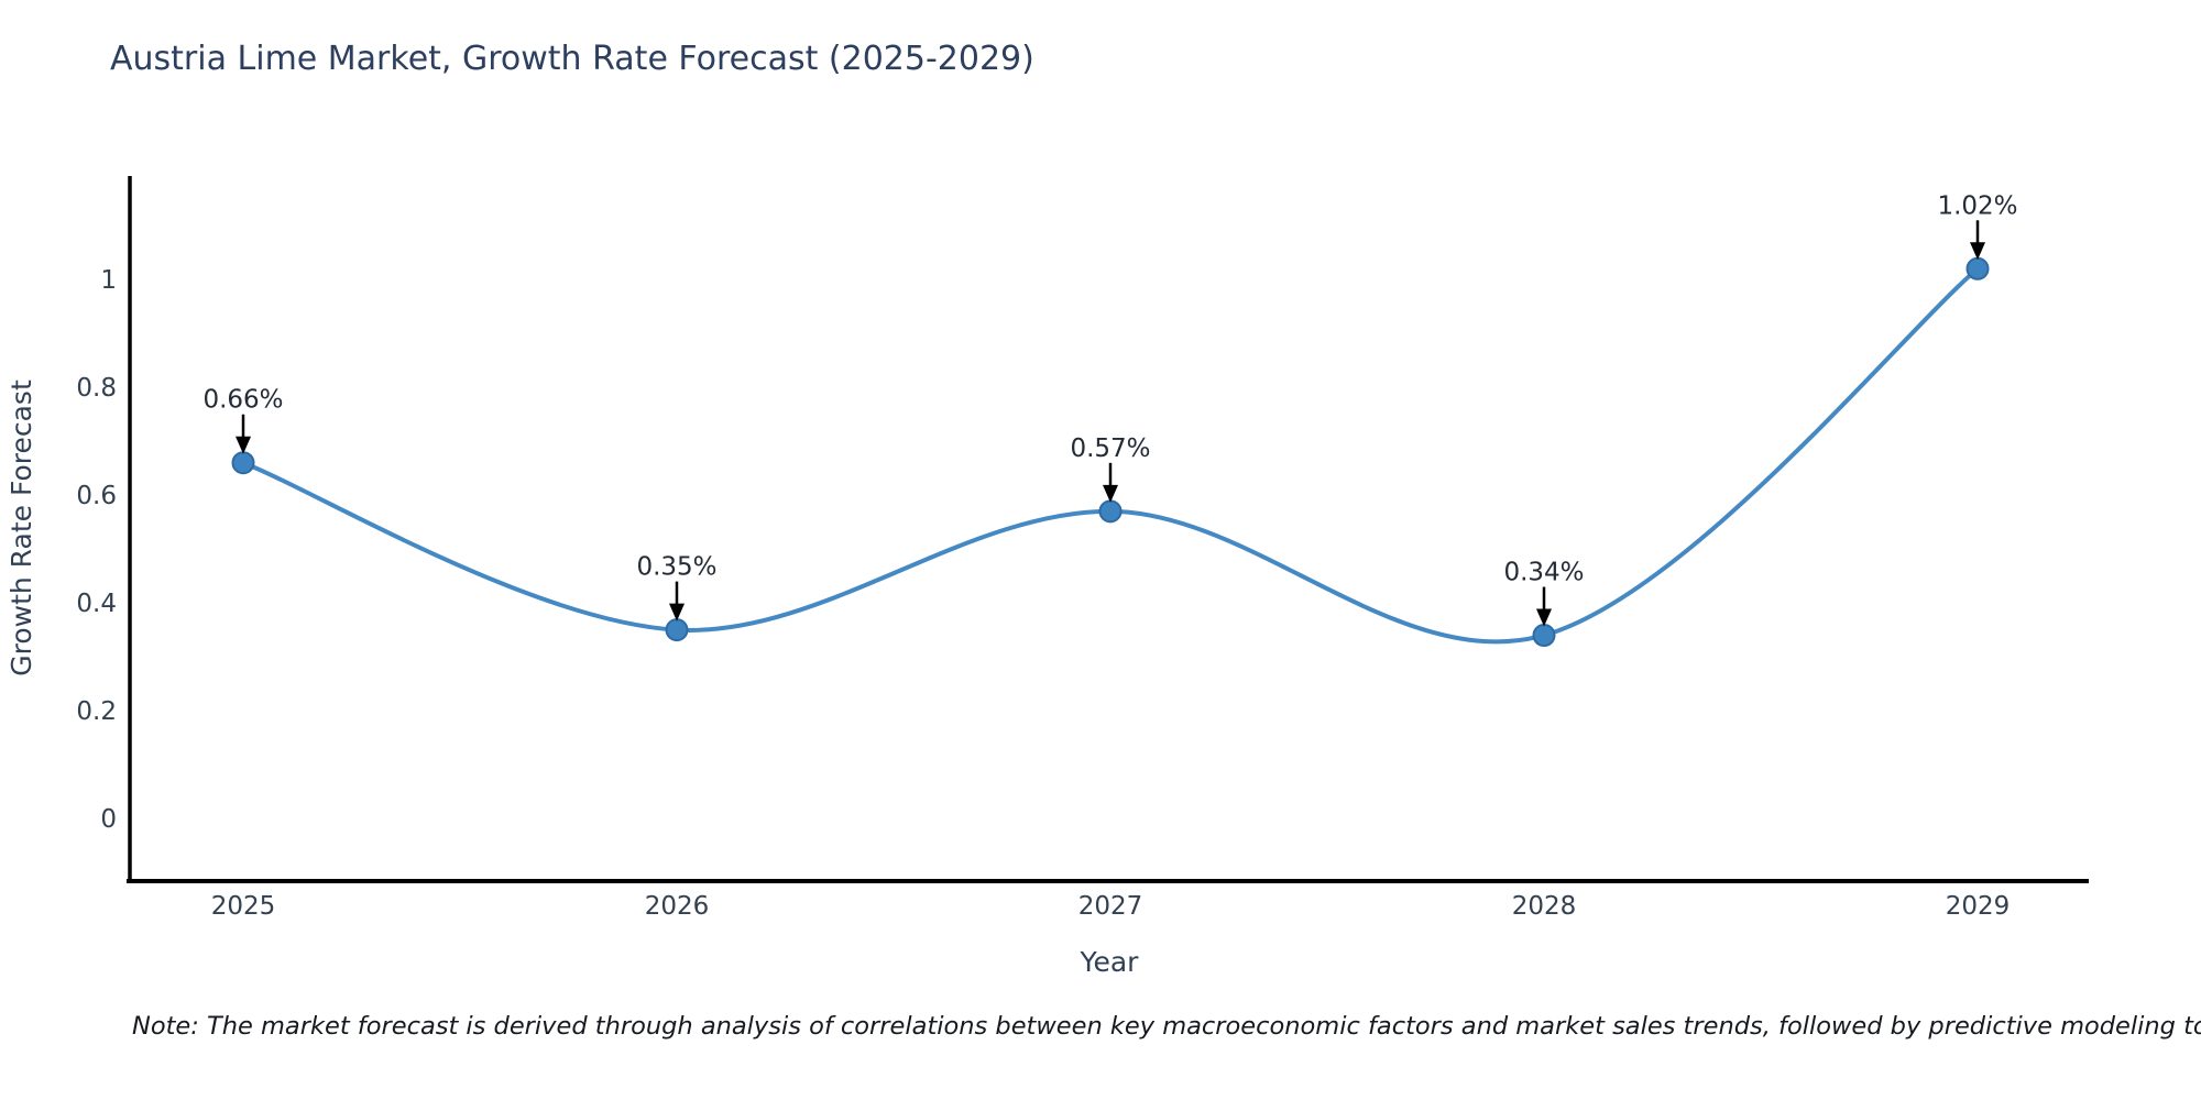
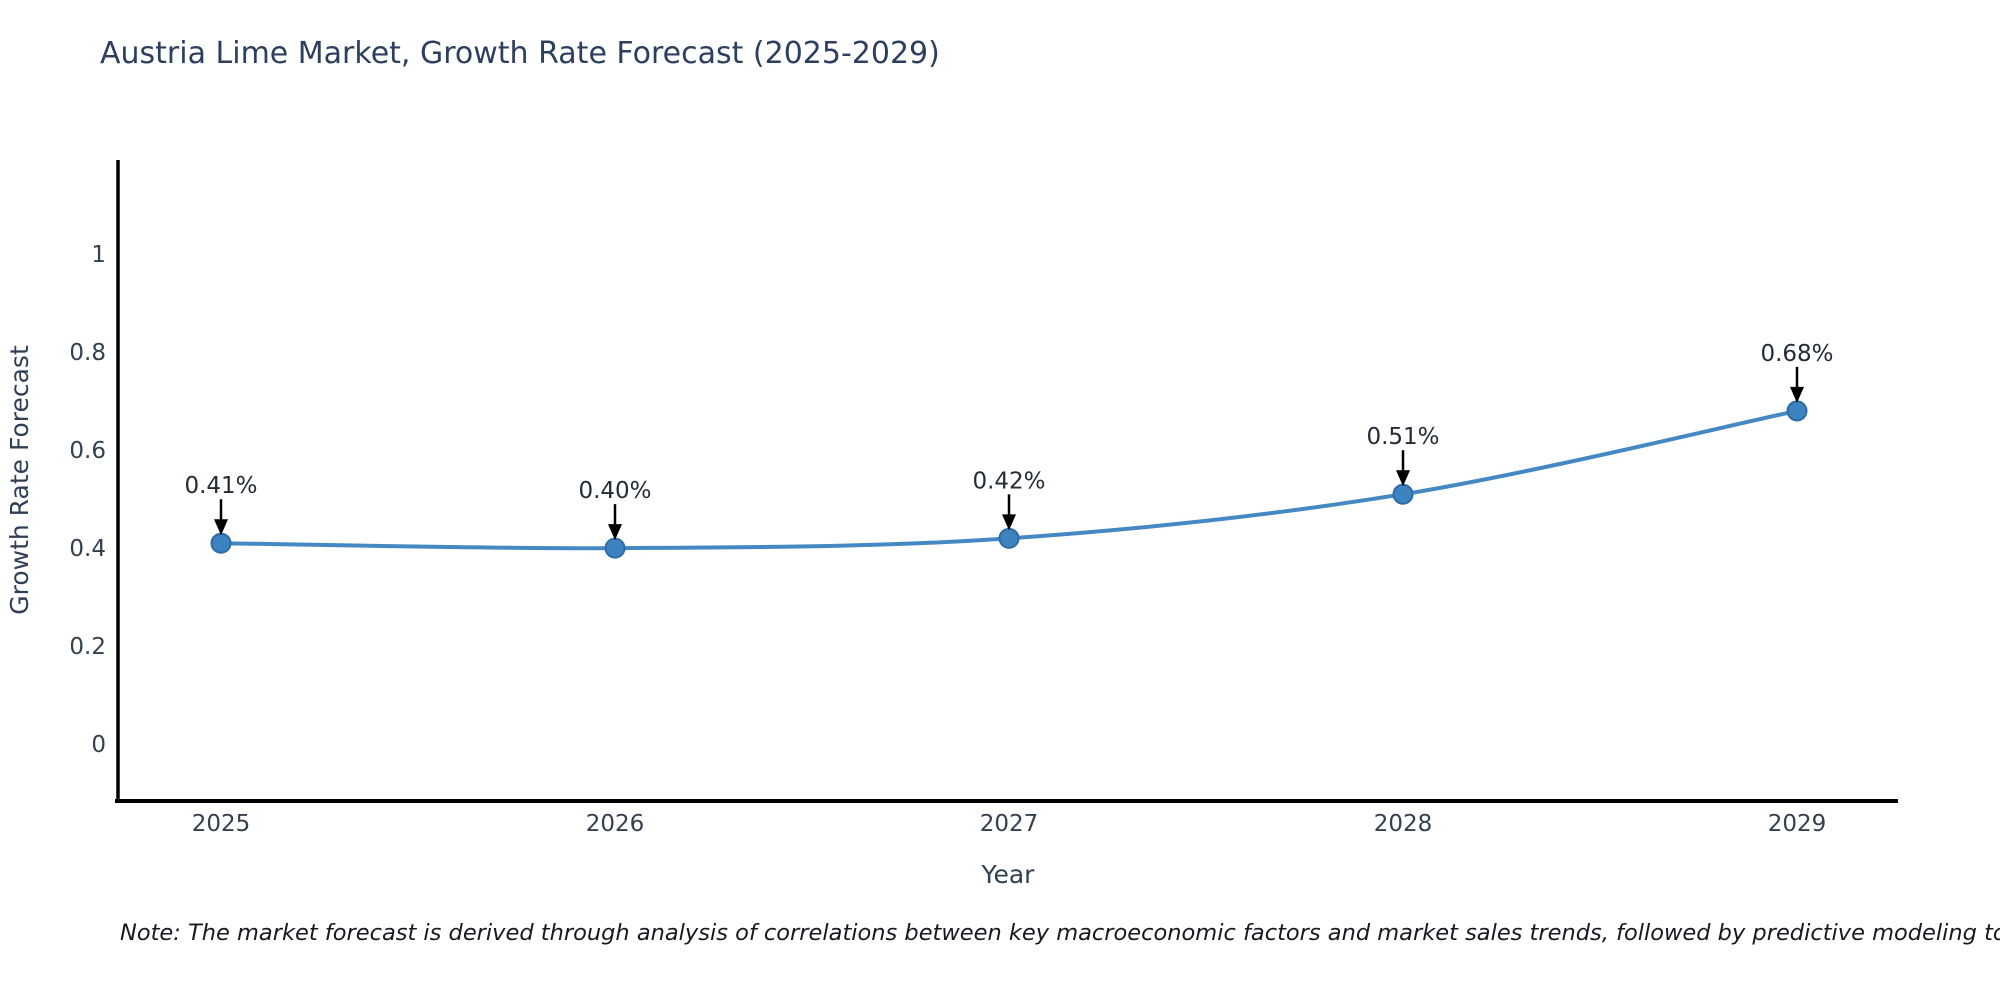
2025: 0.66% -> 0.41%
2026: 0.35% -> 0.40%
2027: 0.57% -> 0.42%
2028: 0.34% -> 0.51%
2029: 1.02% -> 0.68%
